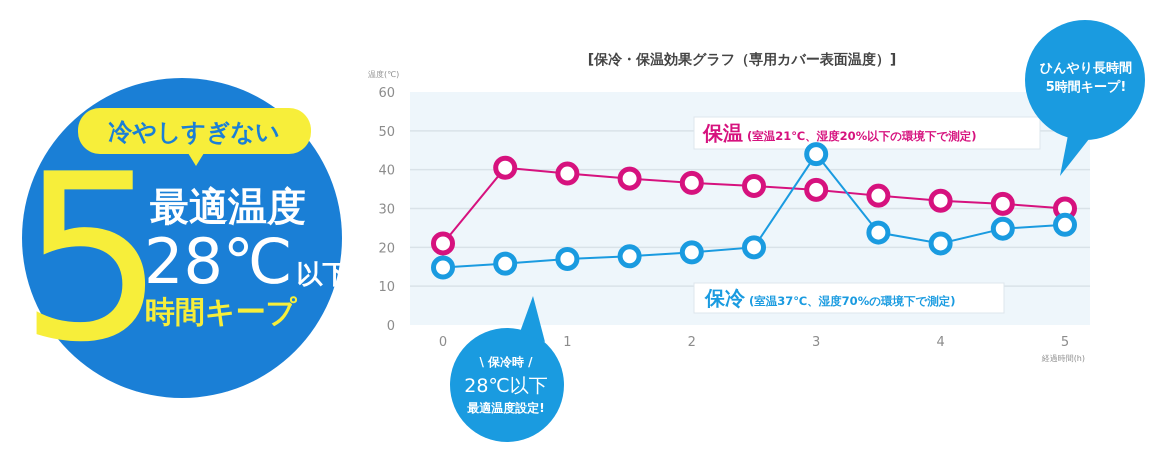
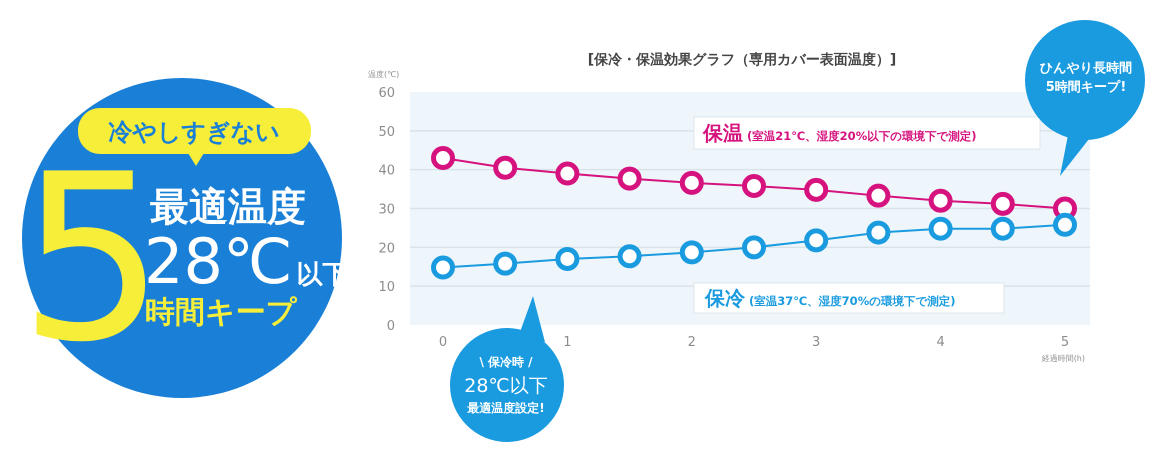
保温/0: 21 -> 43
保冷/3: 44 -> 22
保冷/4: 21 -> 25
